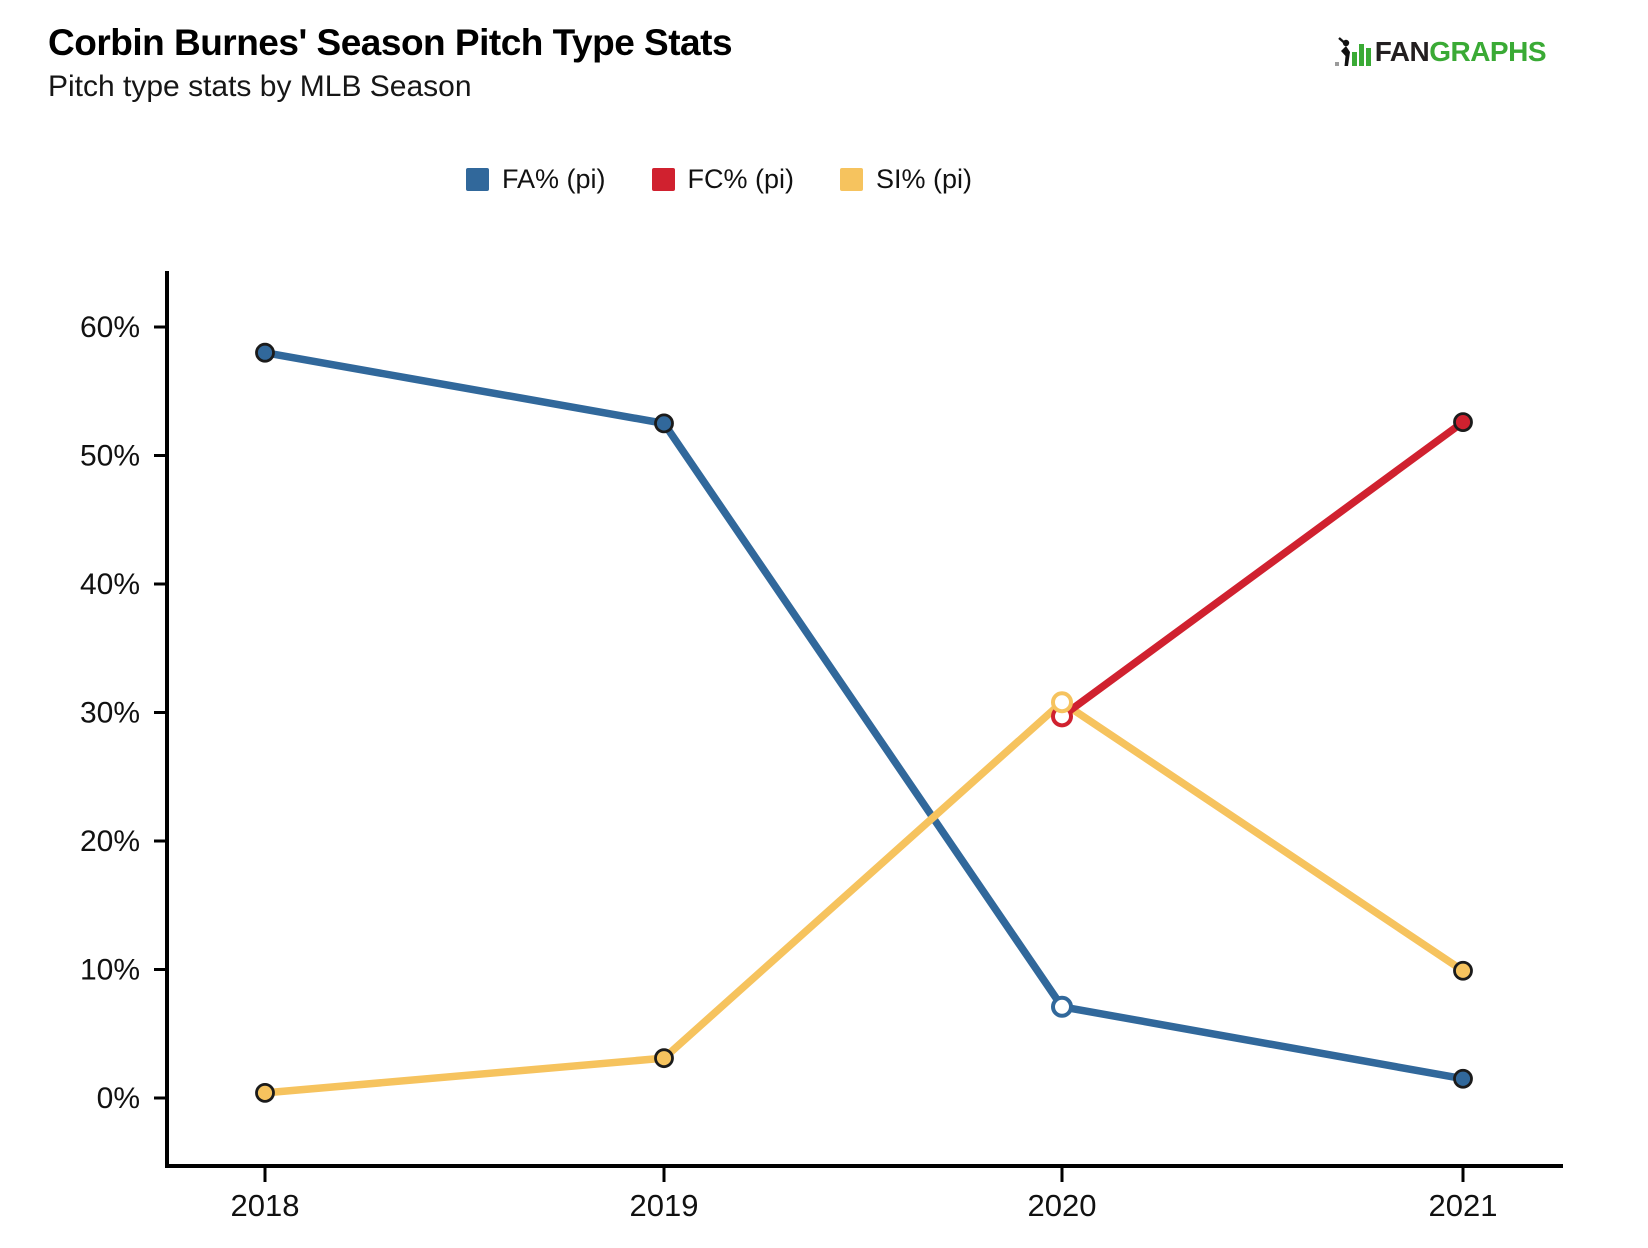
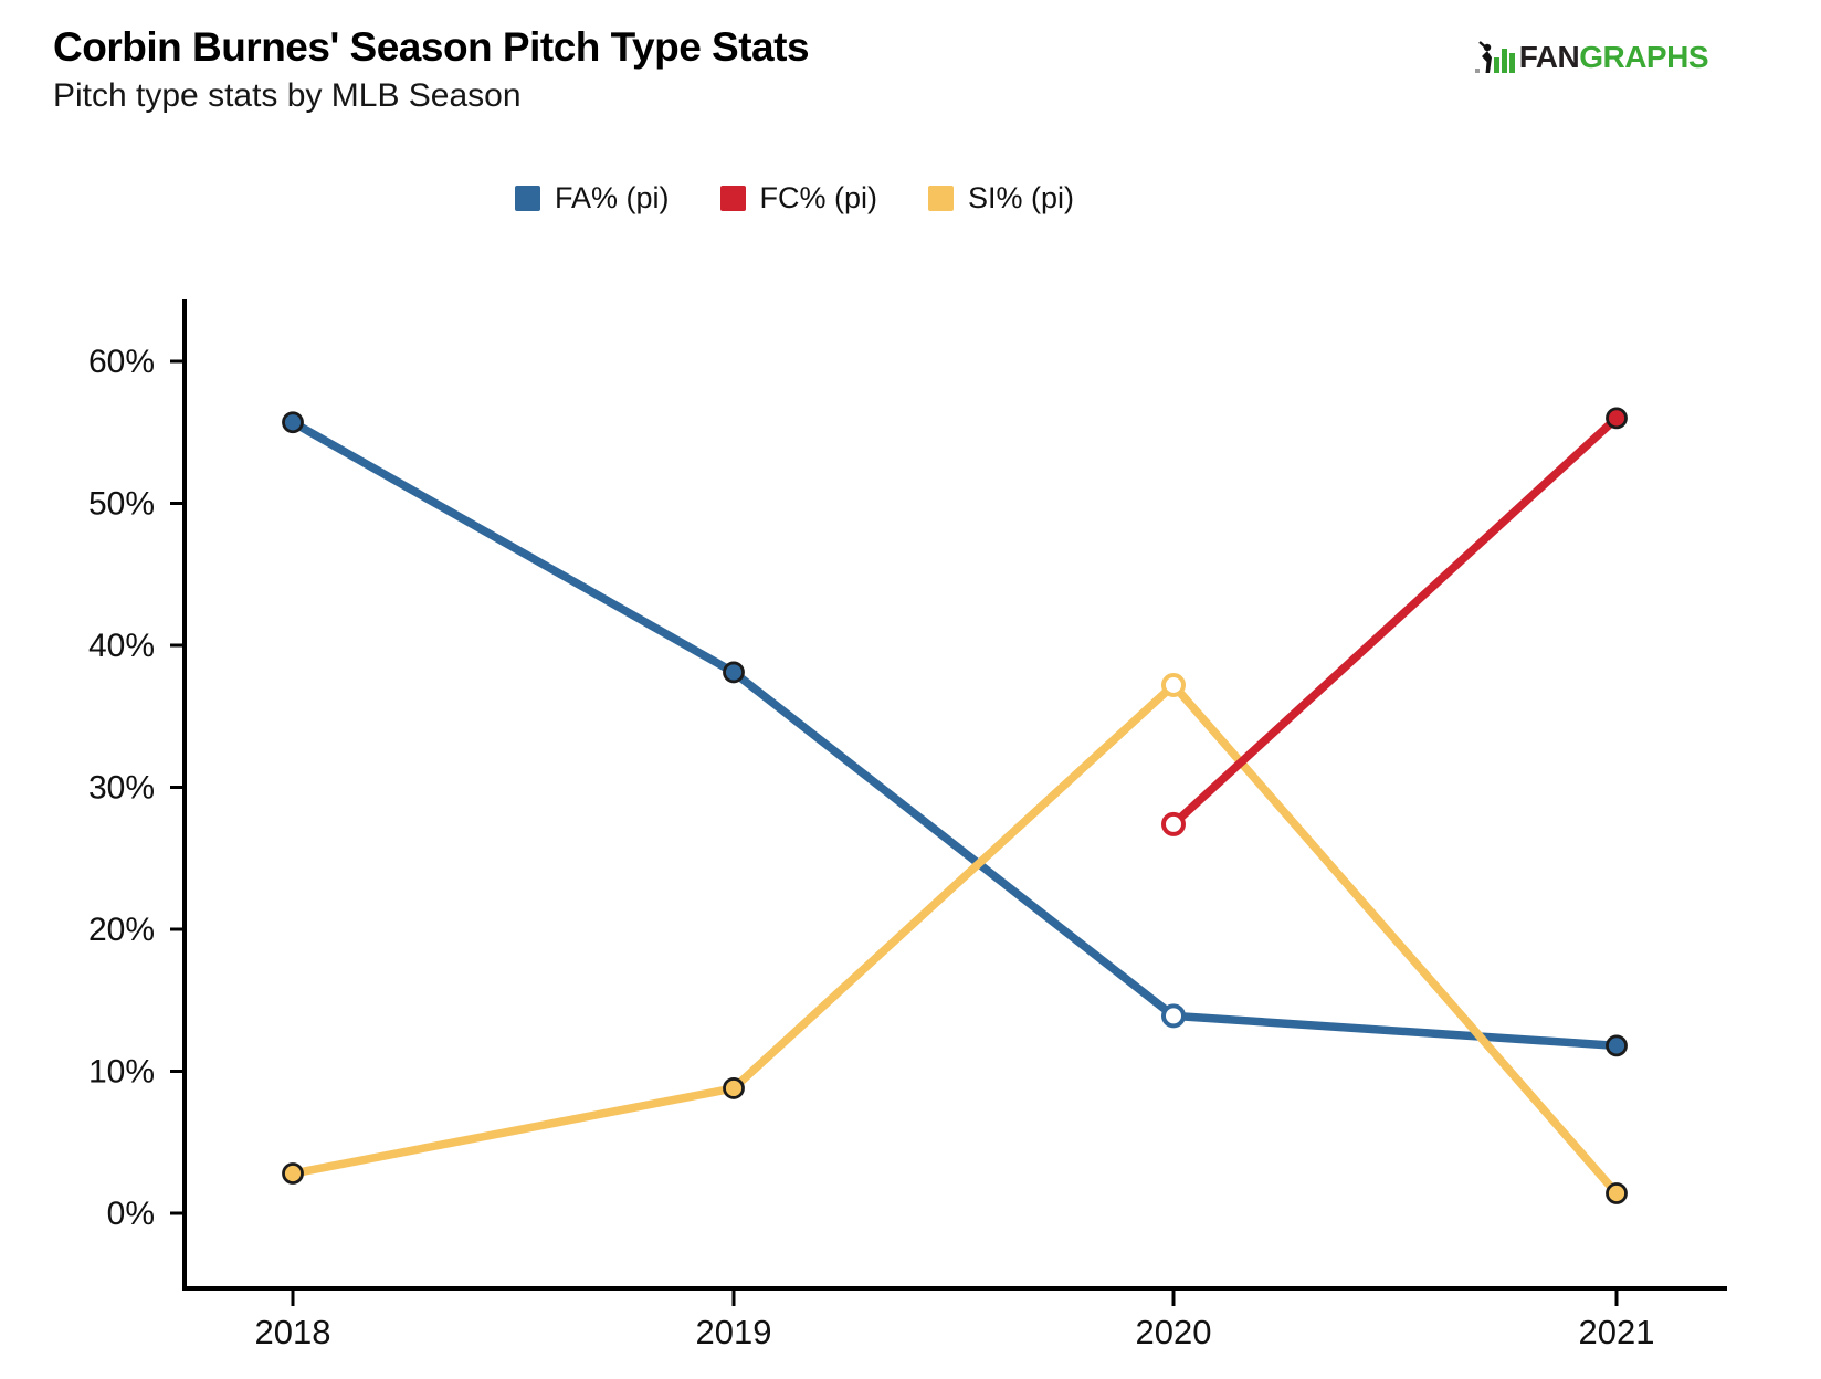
FA% (pi)/2018: 58.0% -> 55.7%
SI% (pi)/2018: 0.4% -> 2.8%
FA% (pi)/2019: 52.5% -> 38.1%
SI% (pi)/2019: 3.1% -> 8.8%
FA% (pi)/2020: 7.1% -> 13.9%
FC% (pi)/2020: 29.7% -> 27.4%
SI% (pi)/2020: 30.8% -> 37.2%
FA% (pi)/2021: 1.5% -> 11.8%
FC% (pi)/2021: 52.6% -> 56.0%
SI% (pi)/2021: 9.9% -> 1.4%
